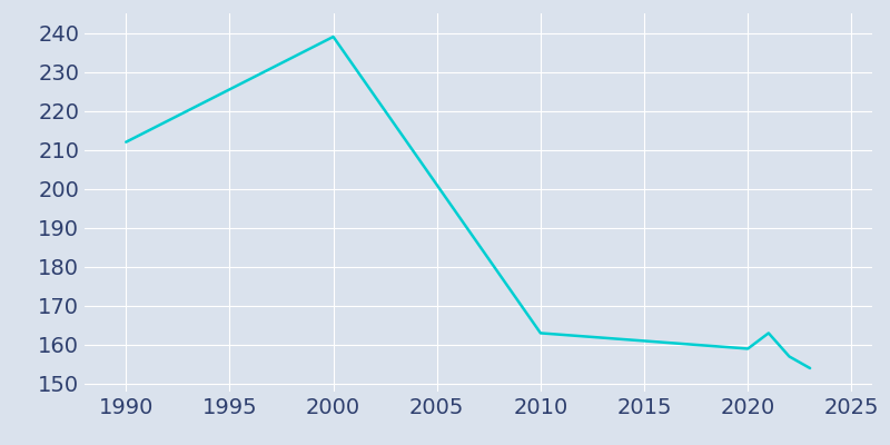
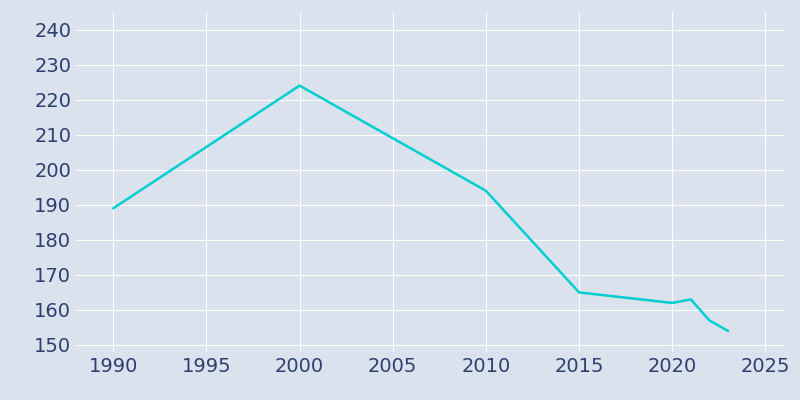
1990: 212 -> 189
2000: 239 -> 224
2010: 163 -> 194
2015: 161 -> 165
2020: 159 -> 162
